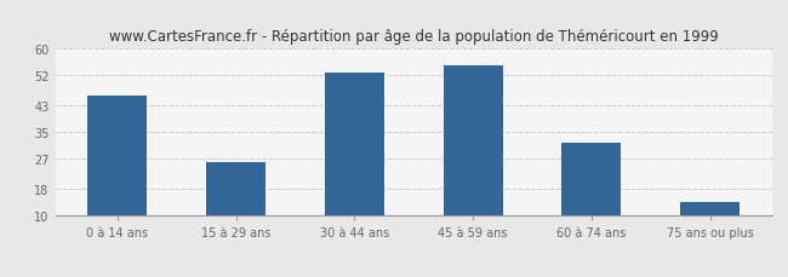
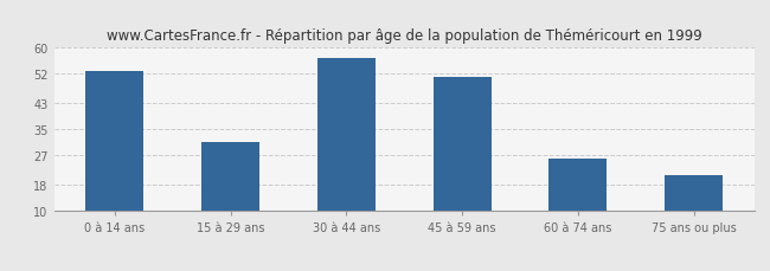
0 à 14 ans: 46 -> 53
15 à 29 ans: 26 -> 31
30 à 44 ans: 53 -> 57
45 à 59 ans: 55 -> 51
60 à 74 ans: 32 -> 26
75 ans ou plus: 14 -> 21
